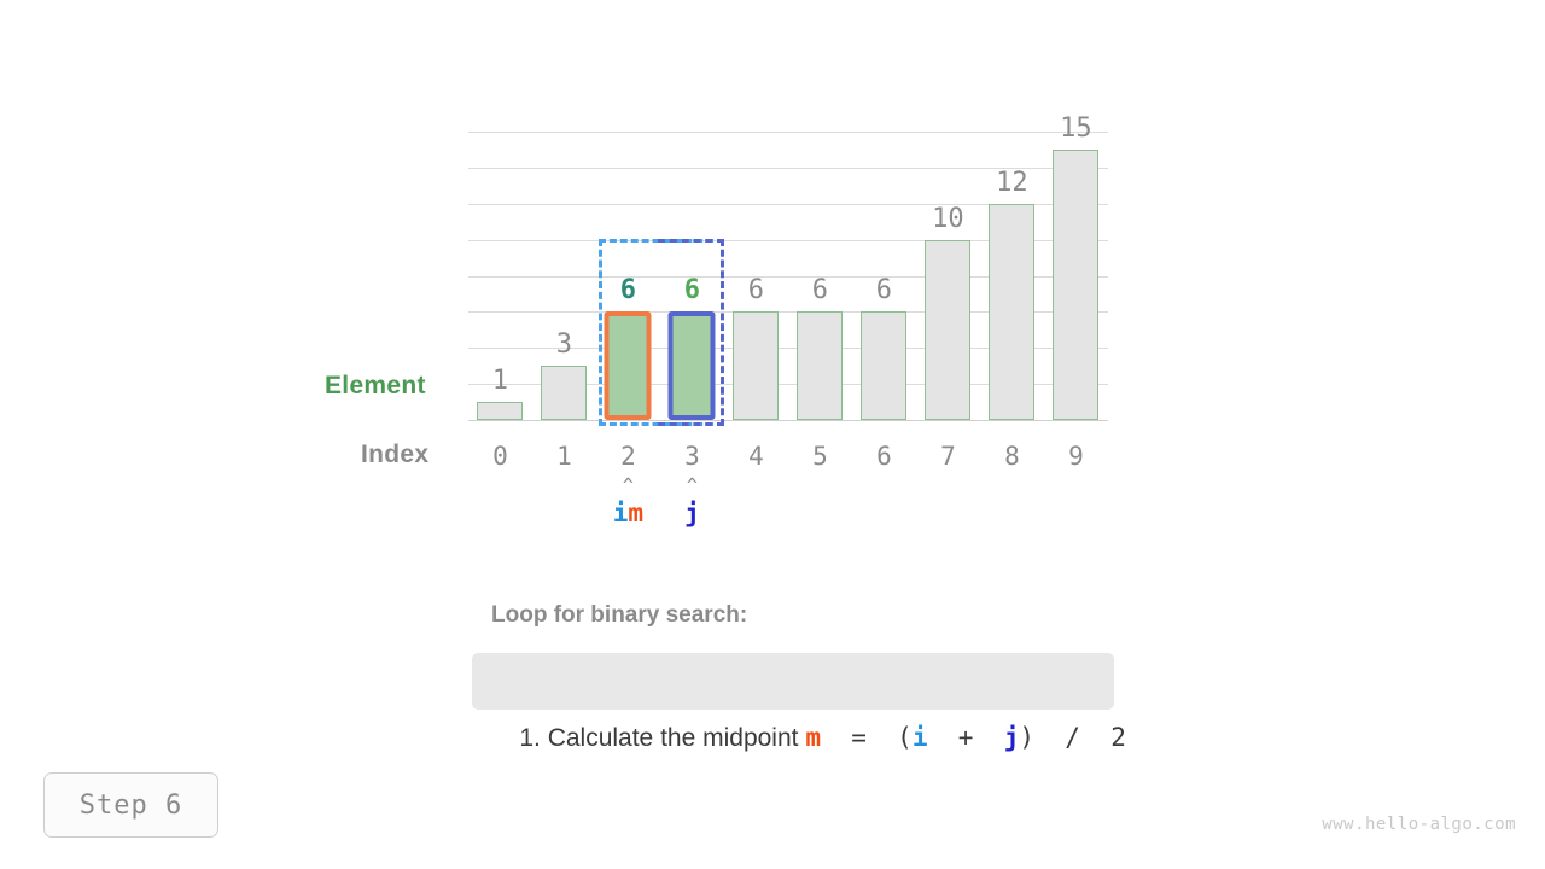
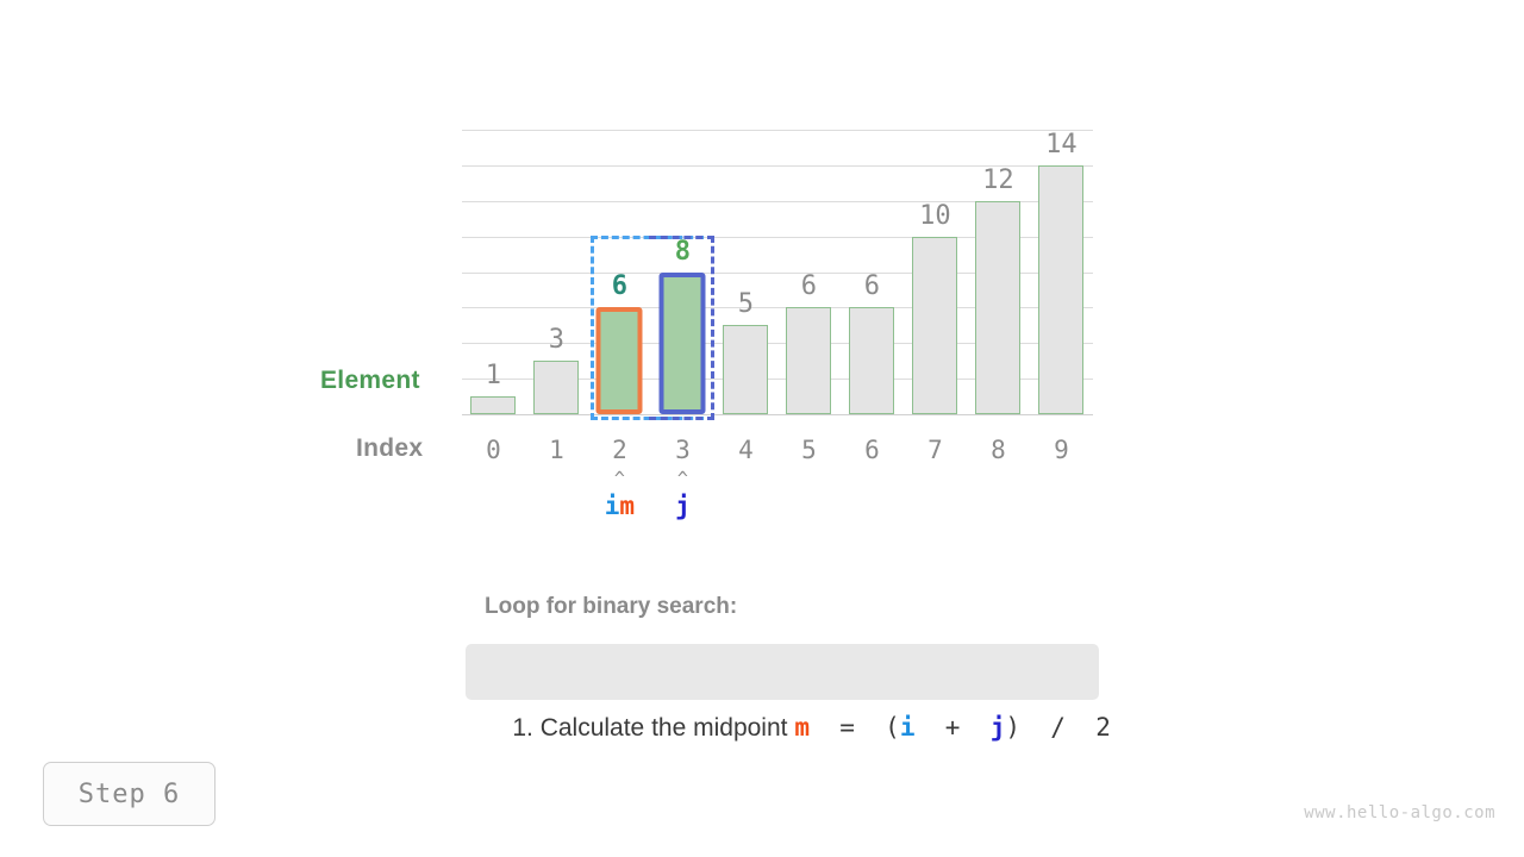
3: 6 -> 8
4: 6 -> 5
9: 15 -> 14
